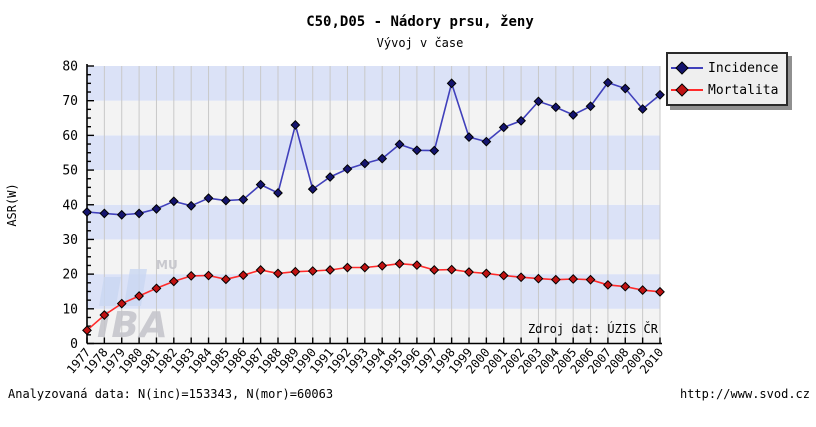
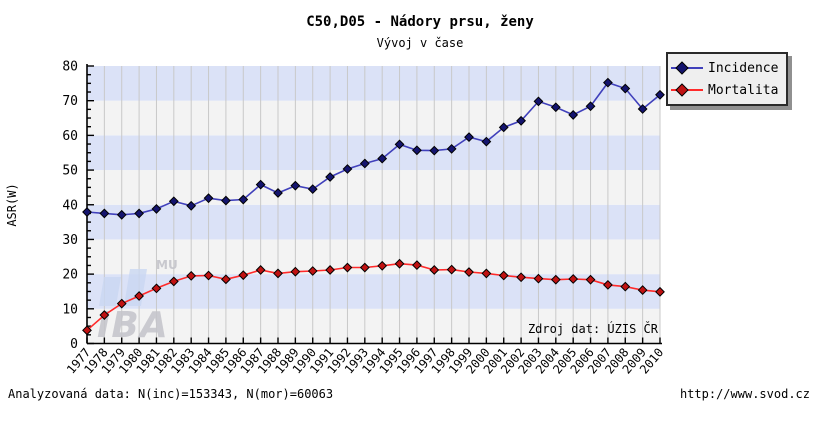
Incidence/1989: 63 -> 46
Incidence/1998: 75 -> 56
